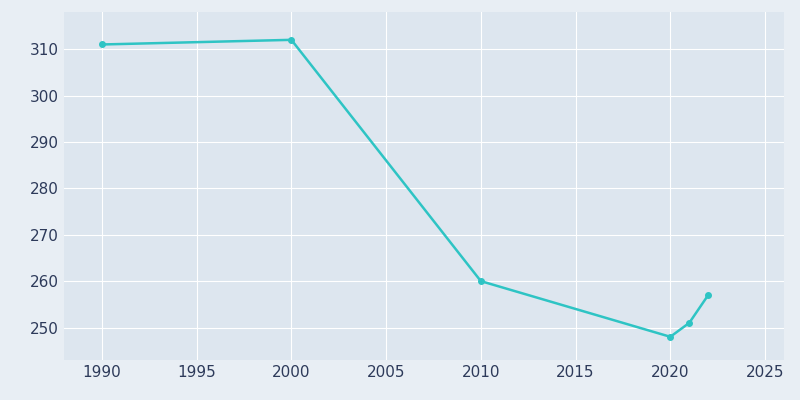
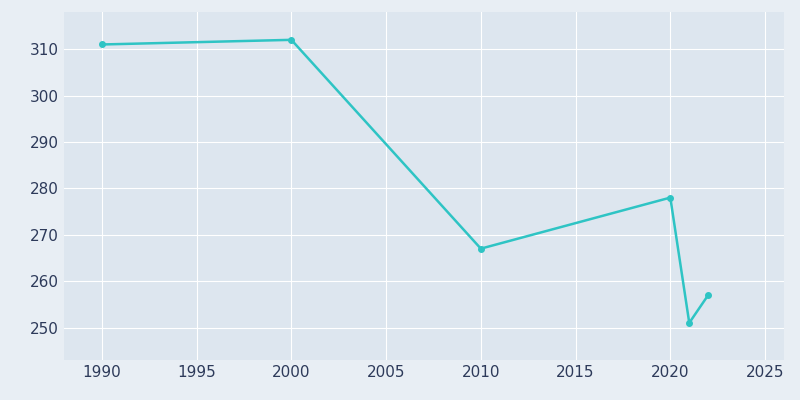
2010: 260 -> 267
2020: 248 -> 278
